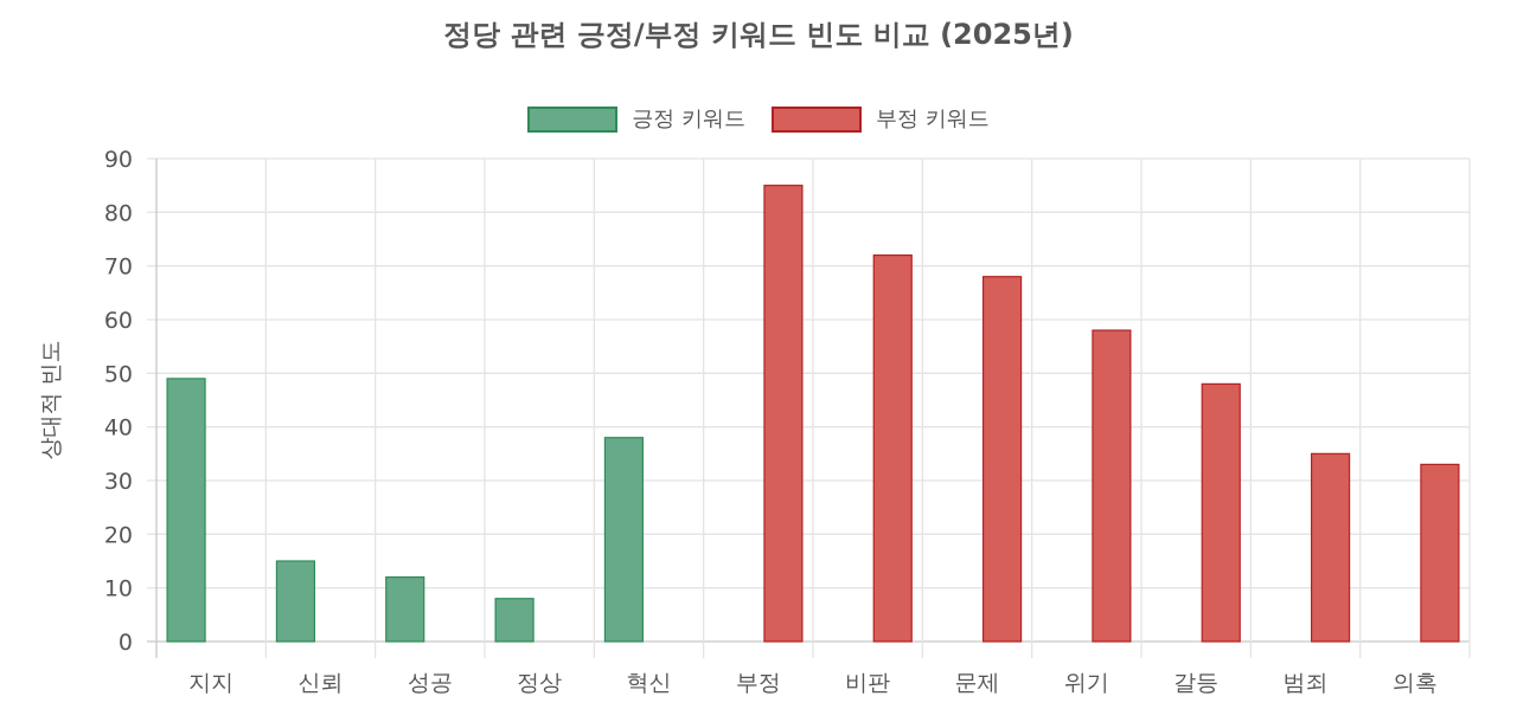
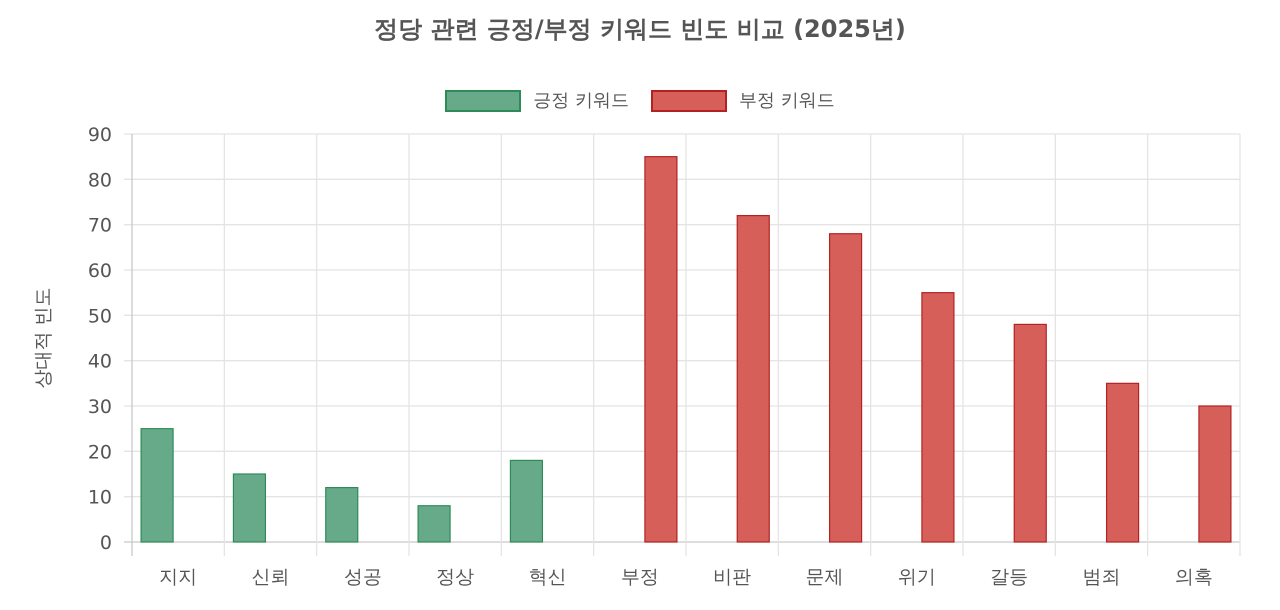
긍정 키워드/지지: 49 -> 25
긍정 키워드/혁신: 38 -> 18
부정 키워드/위기: 58 -> 55
부정 키워드/의혹: 33 -> 30
